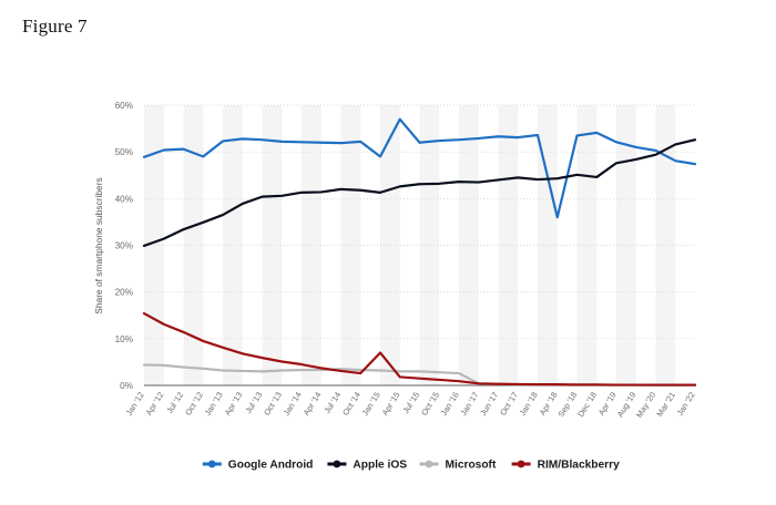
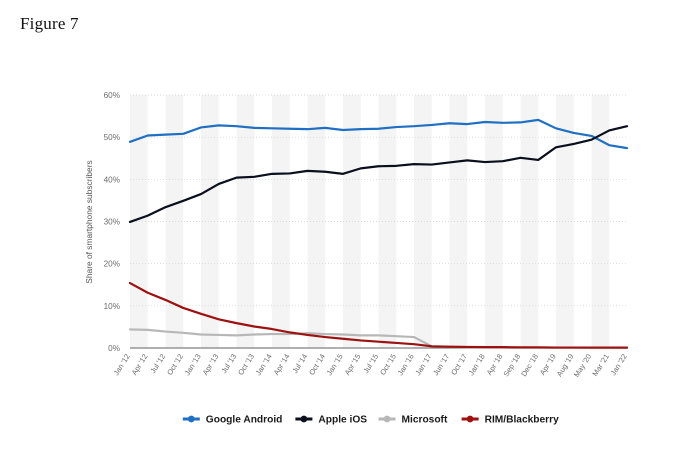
Google Android/Oct '12: 49% -> 51%
Google Android/Jan '15: 49% -> 52%
RIM/Blackberry/Jan '15: 7% -> 2%
Google Android/Apr '15: 57% -> 52%
Google Android/Apr '18: 36% -> 53%
